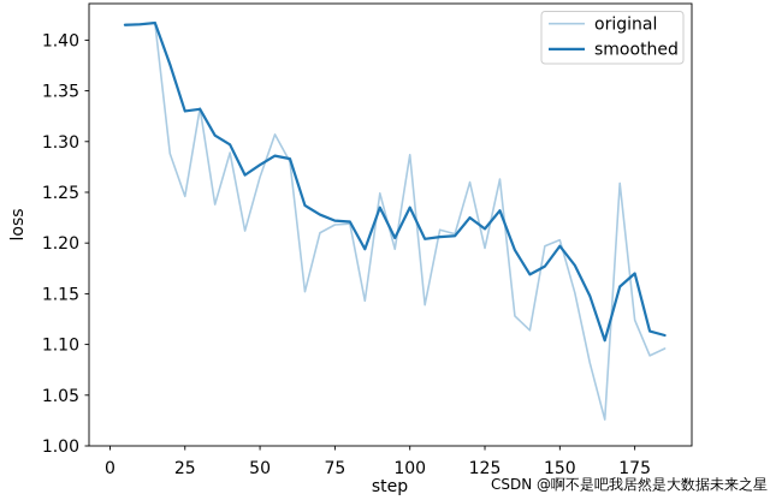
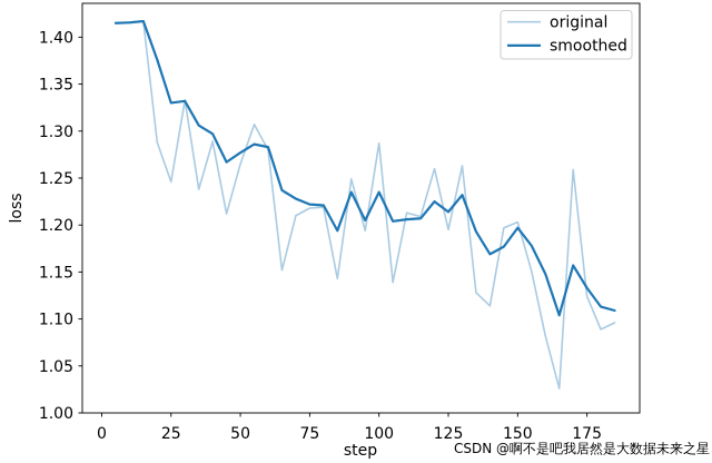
smoothed/175: 1.17 -> 1.13
